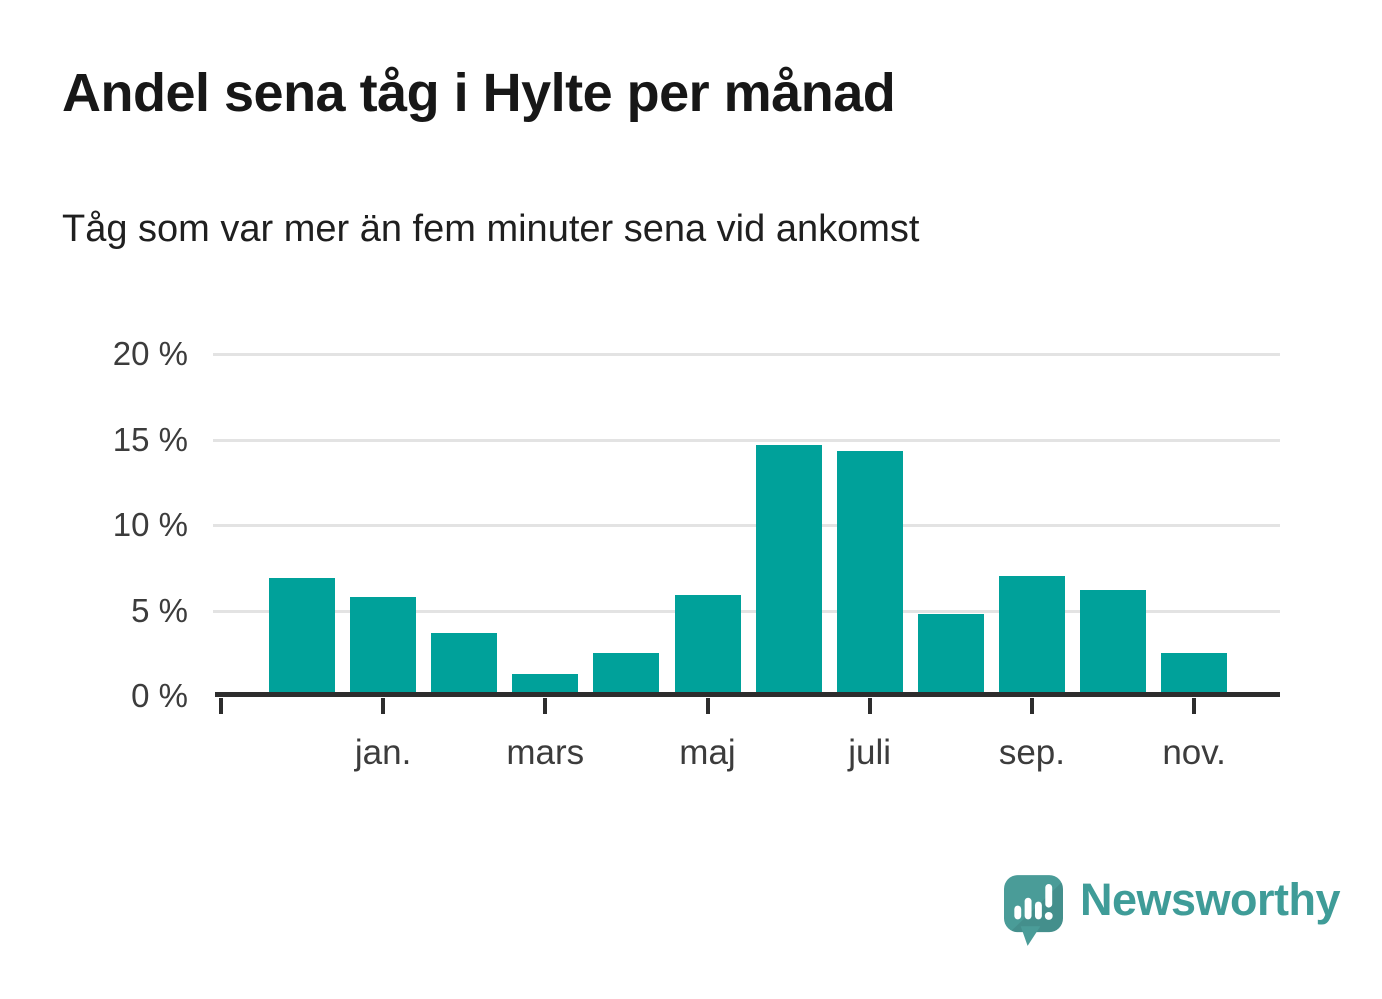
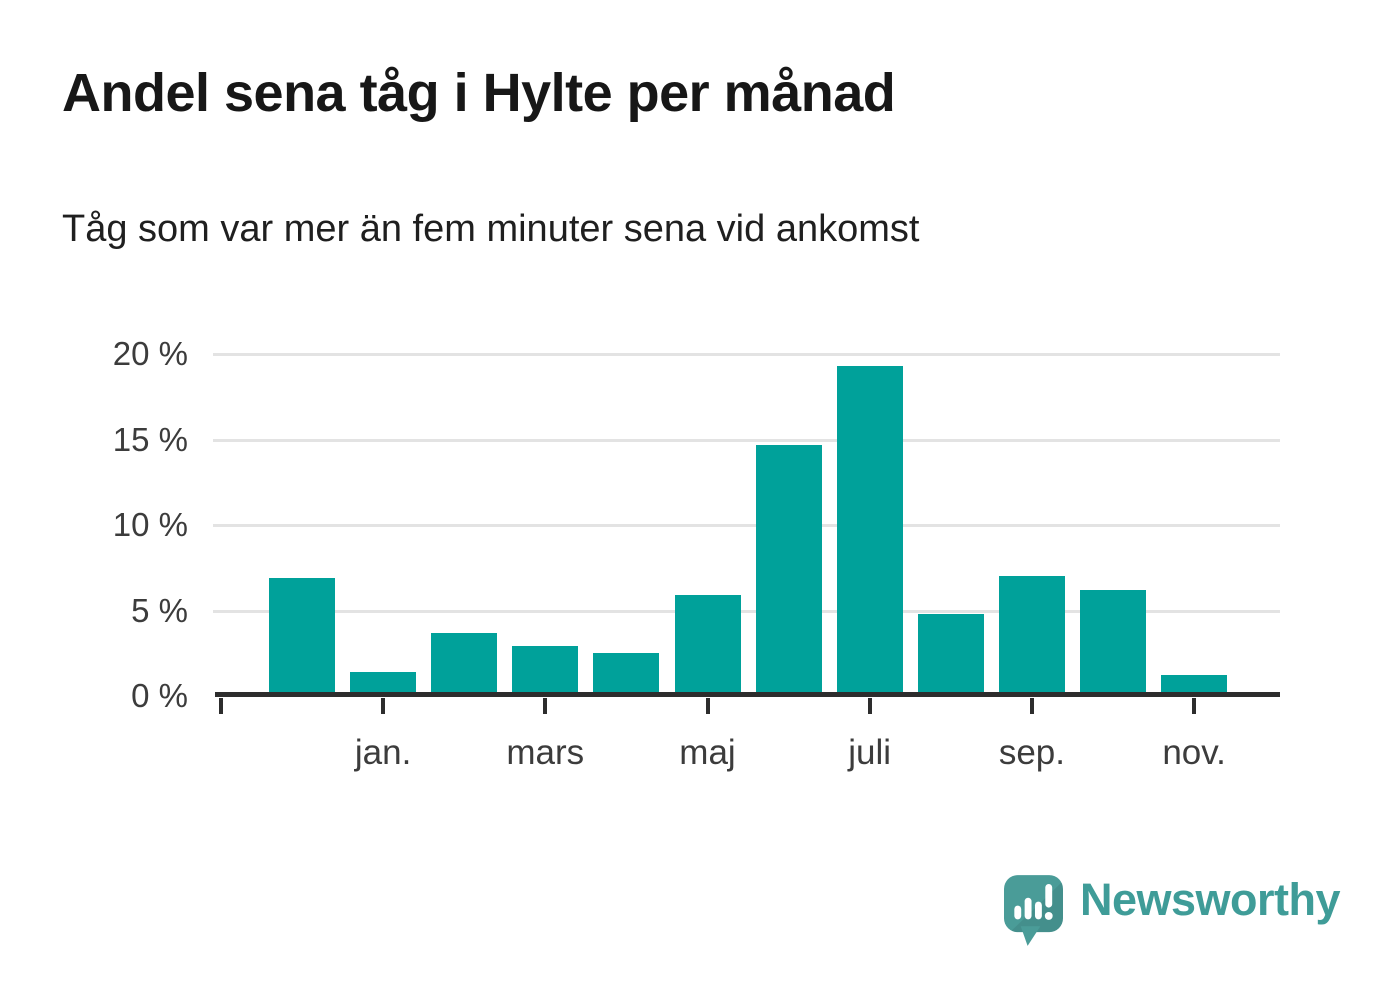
jan.: 5.8% -> 1.4%
mars: 1.3% -> 2.9%
juli: 14.3% -> 19.3%
nov.: 2.5% -> 1.2%
